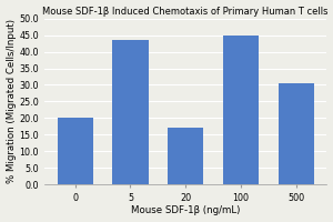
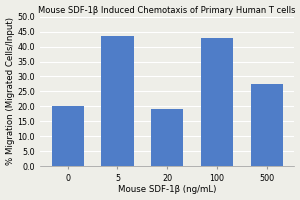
20: 17.0 -> 19.0
100: 45.0 -> 43.0
500: 30.5 -> 27.5
